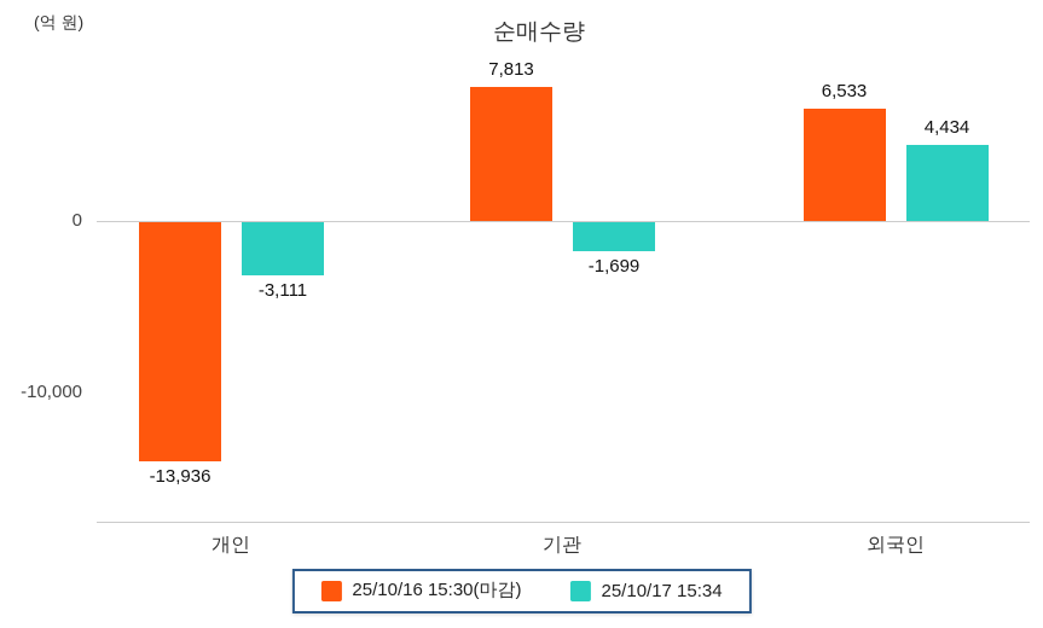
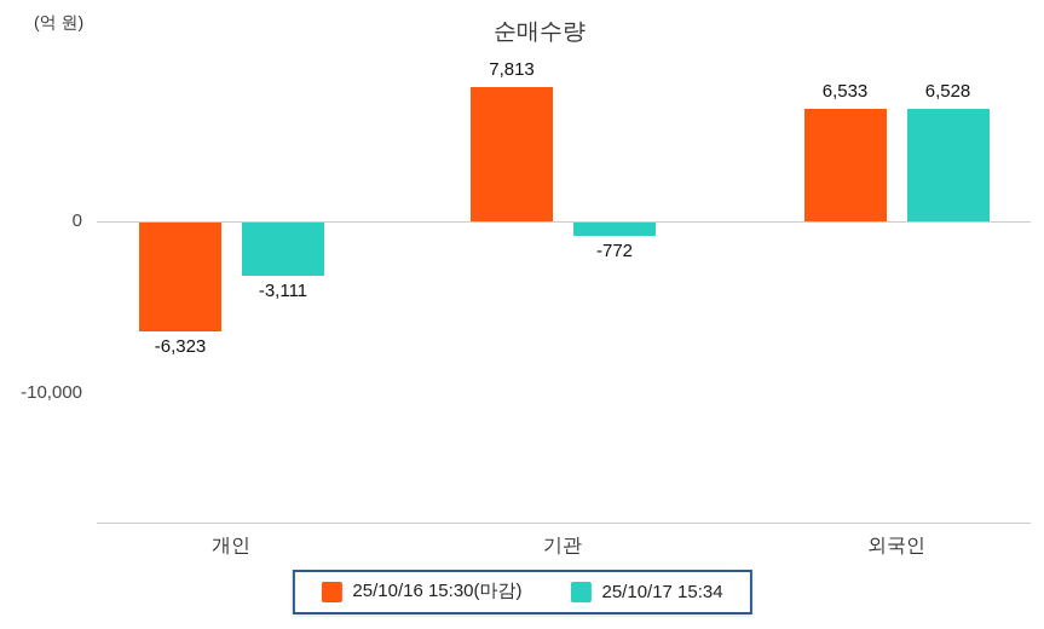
25/10/16 15:30(마감)/개인: -13,936 -> -6,323
25/10/17 15:34/기관: -1,699 -> -772
25/10/17 15:34/외국인: 4,434 -> 6,528
